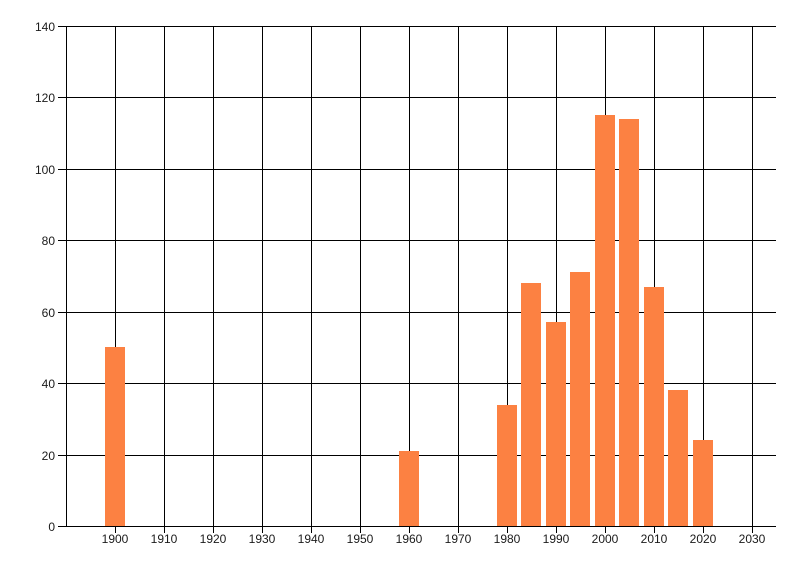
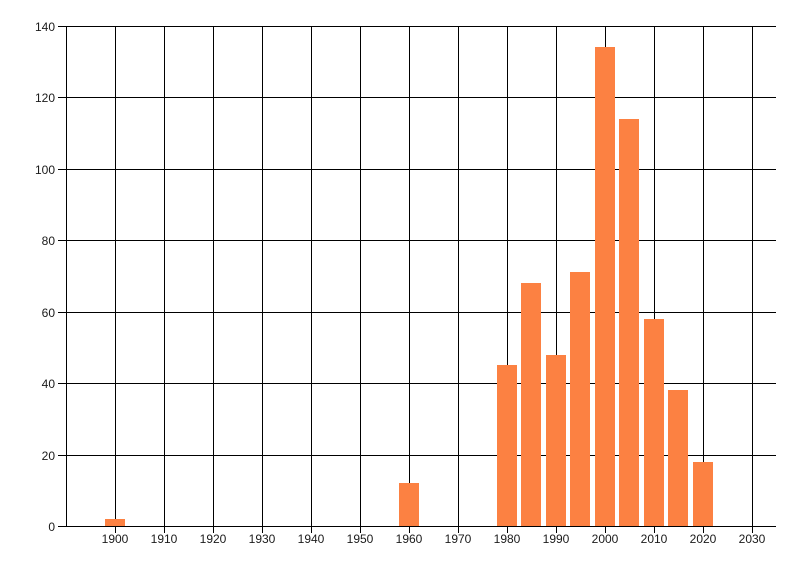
1900: 50 -> 2
1960: 21 -> 12
1980: 34 -> 45
1990: 57 -> 48
2000: 115 -> 134
2010: 67 -> 58
2020: 24 -> 18
